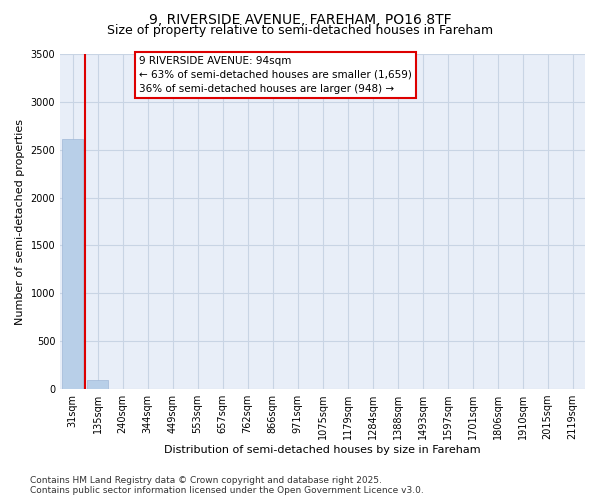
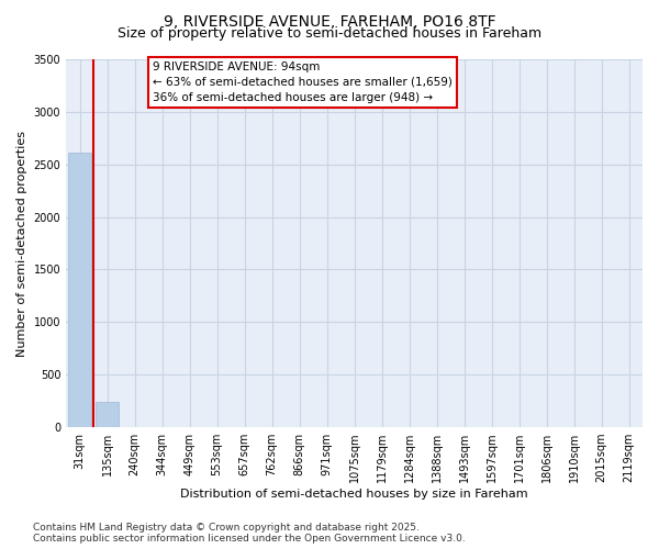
135sqm: 100 -> 240
